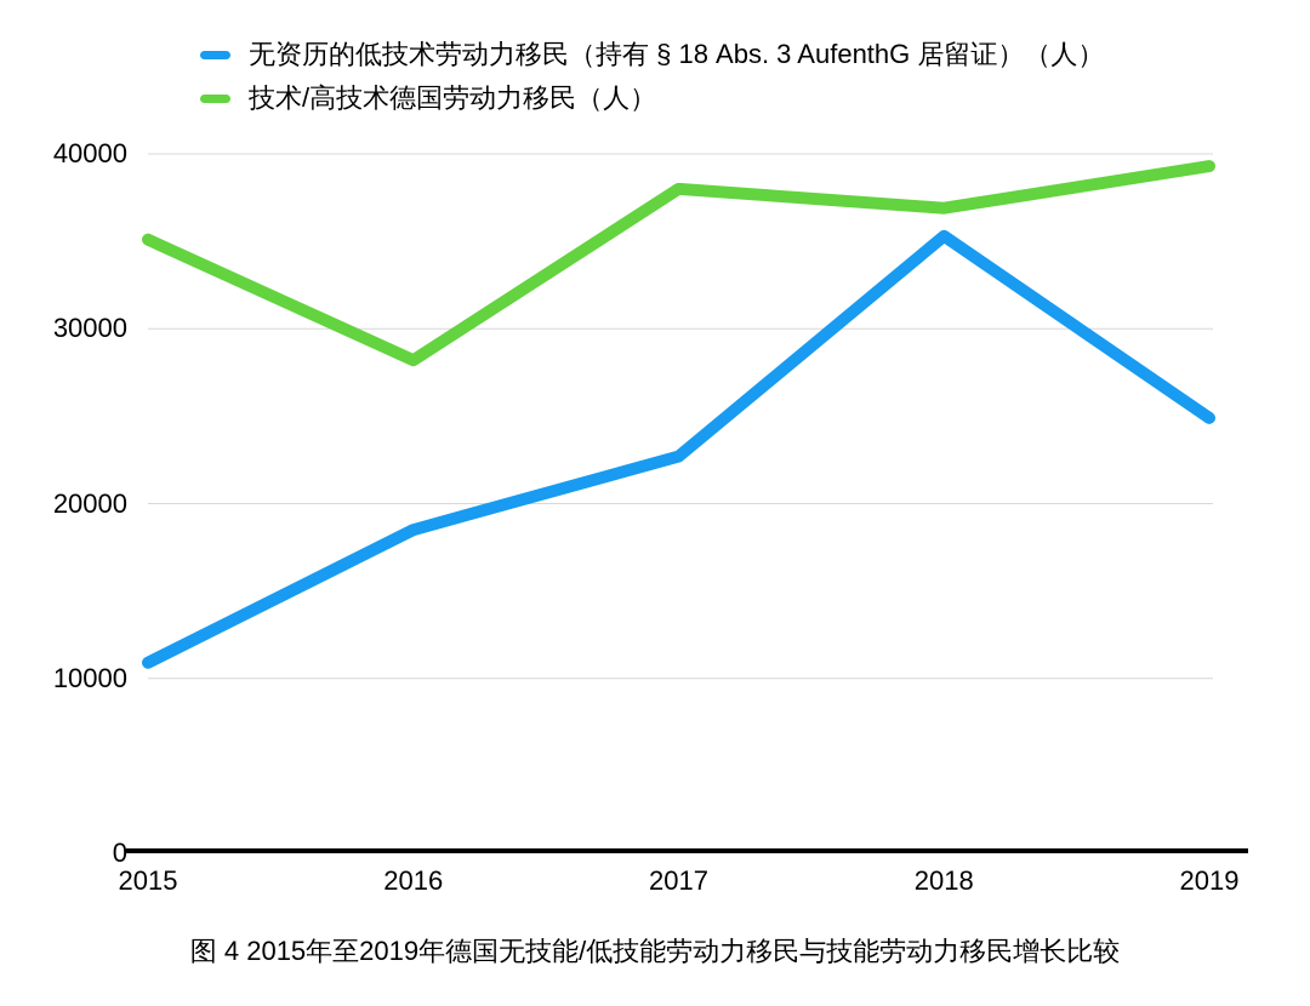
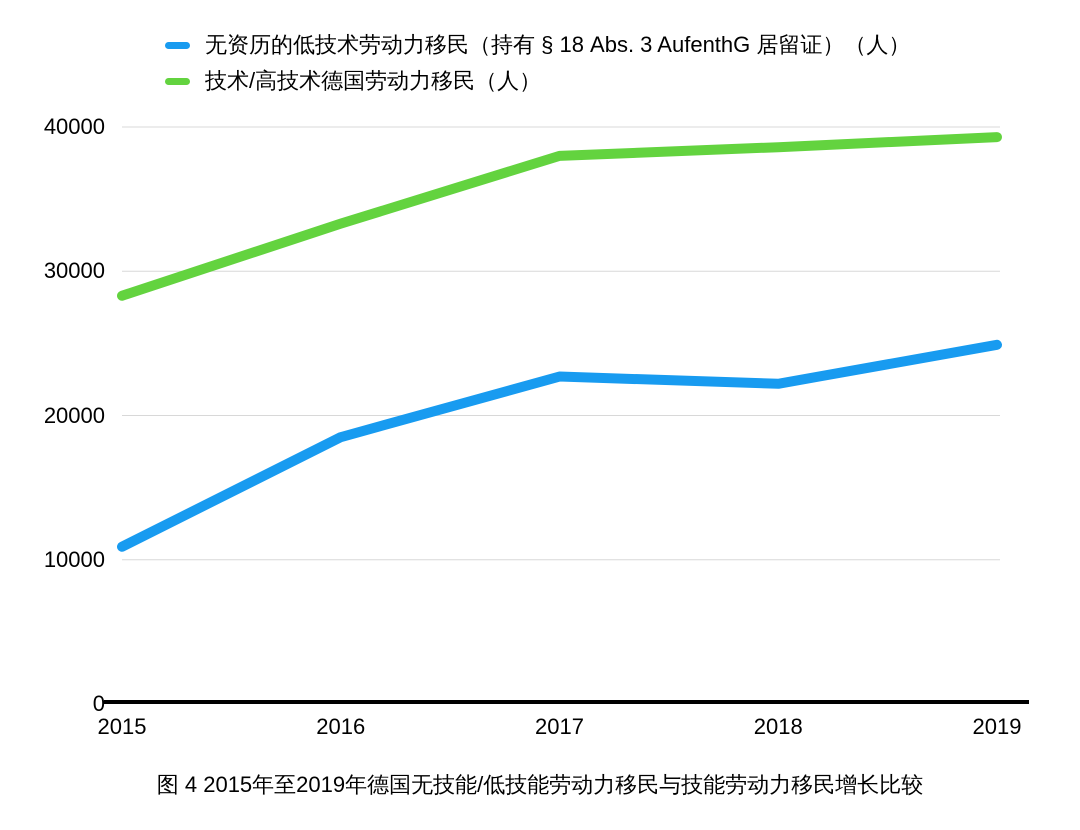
技术/高技术德国劳动力移民（人）/2015: 35100 -> 28300
技术/高技术德国劳动力移民（人）/2016: 28200 -> 33300
无资历的低技术劳动力移民（持有 § 18 Abs. 3 AufenthG 居留证）（人）/2018: 35300 -> 22200
技术/高技术德国劳动力移民（人）/2018: 36900 -> 38600
